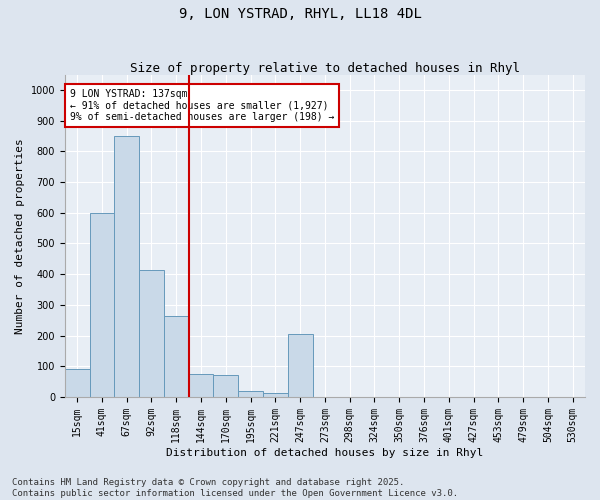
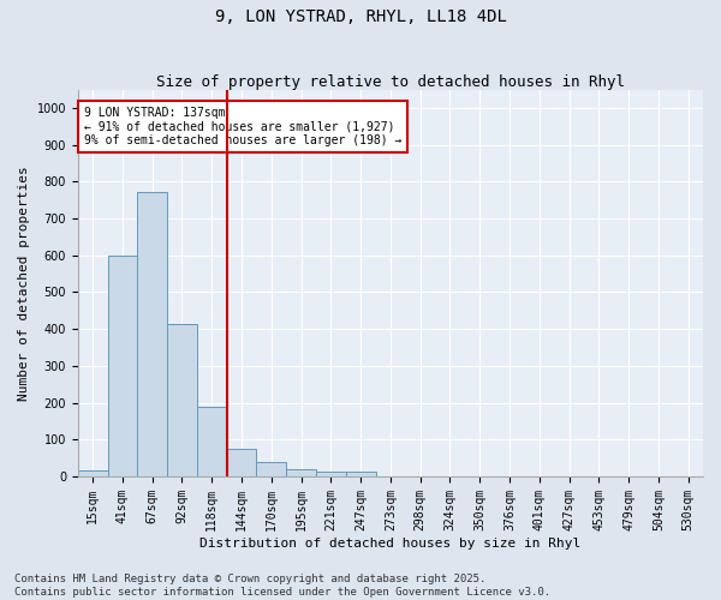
15sqm: 90 -> 15
67sqm: 850 -> 770
118sqm: 265 -> 190
170sqm: 70 -> 38
247sqm: 205 -> 12
